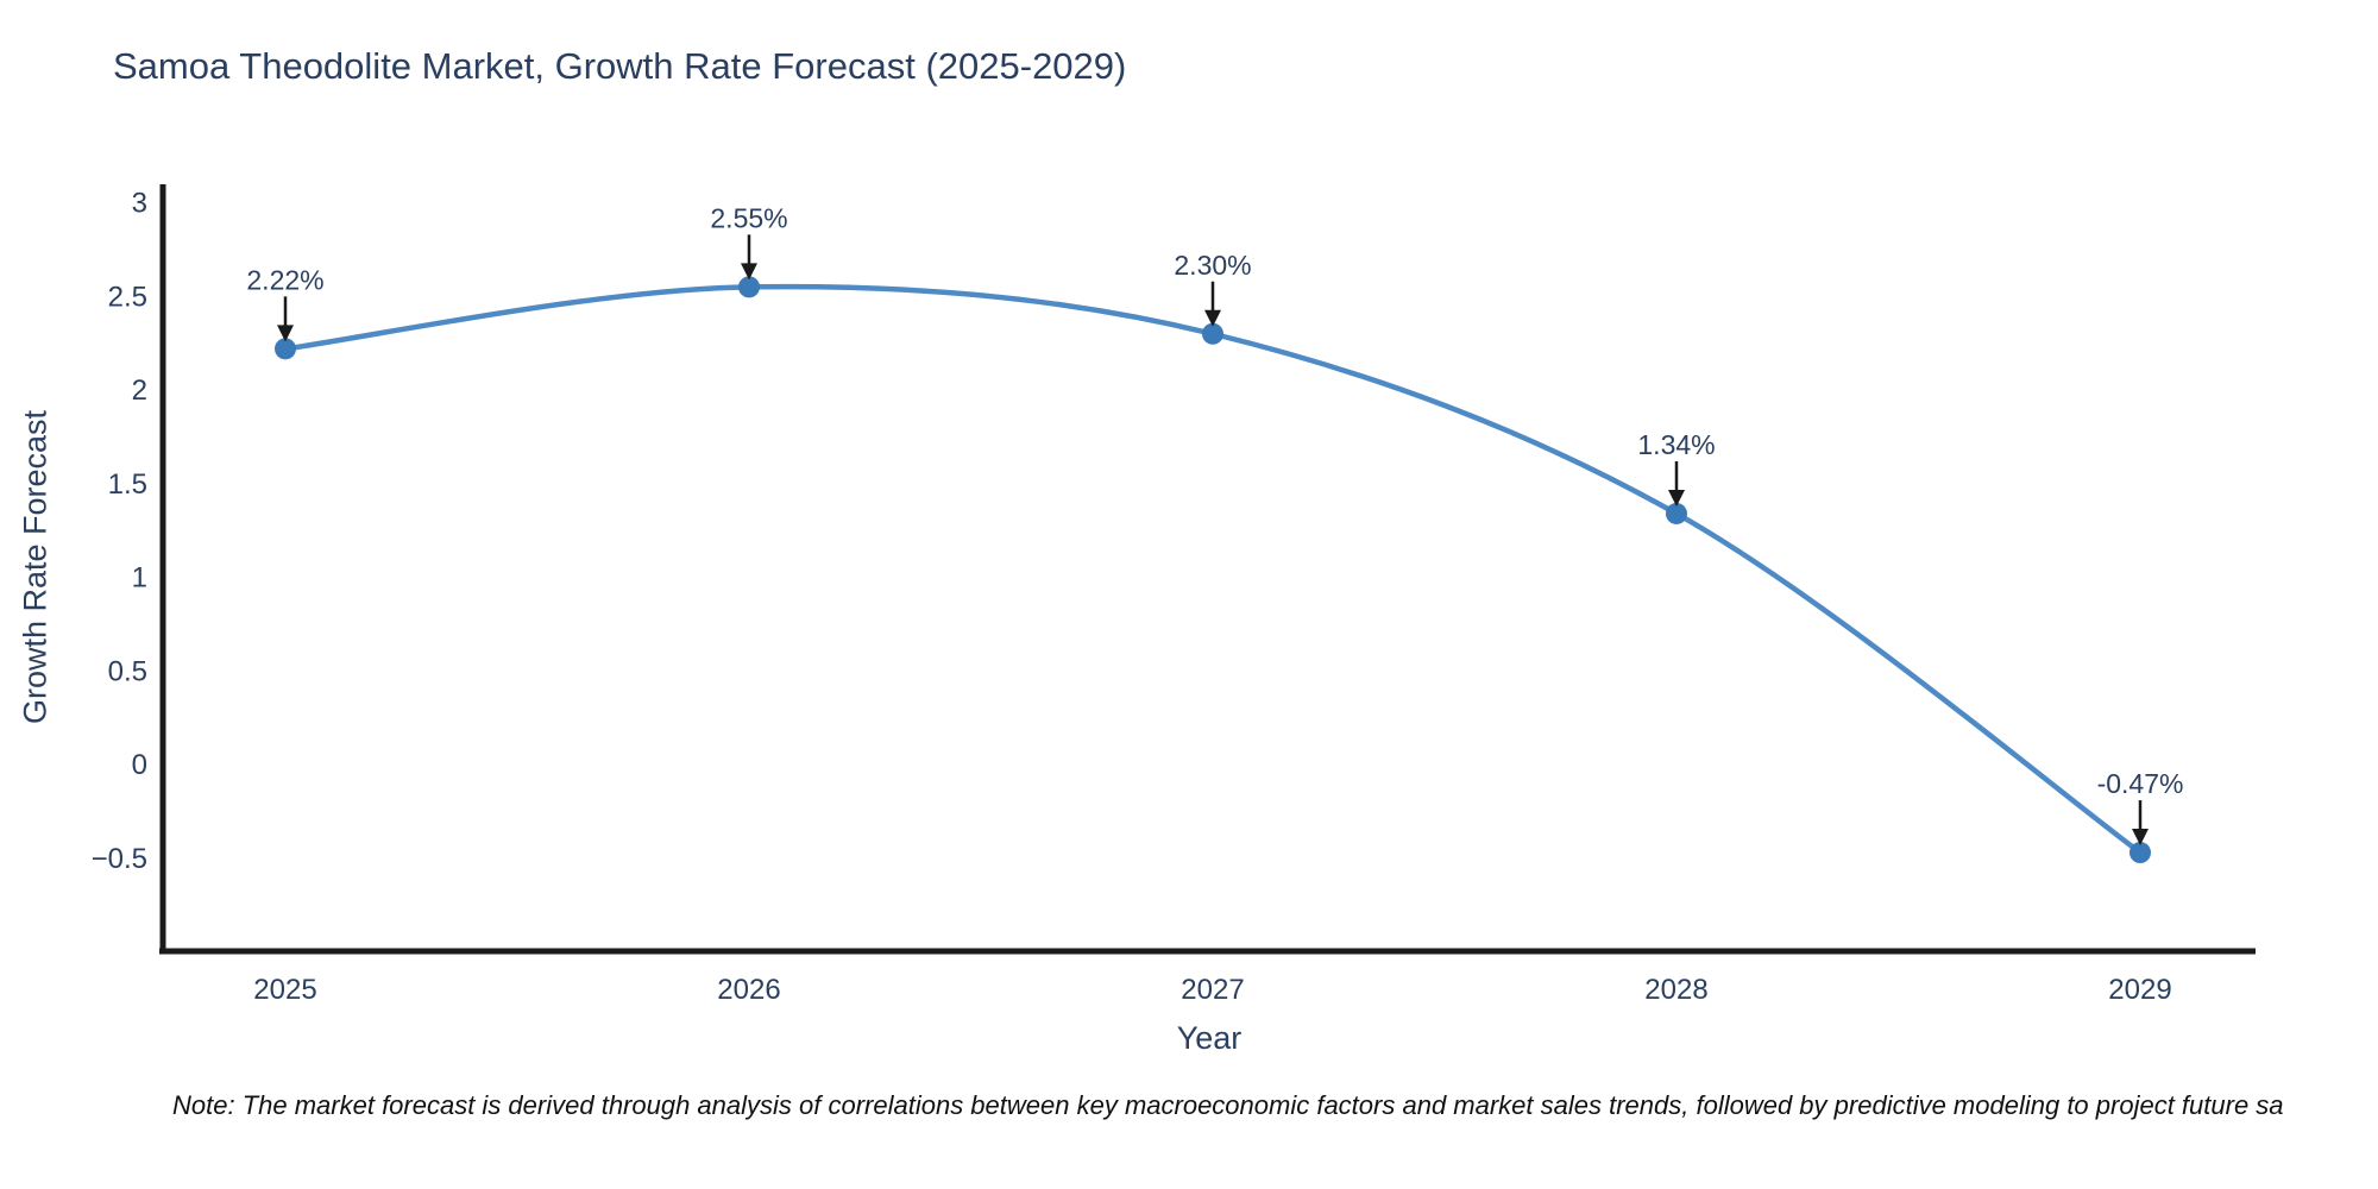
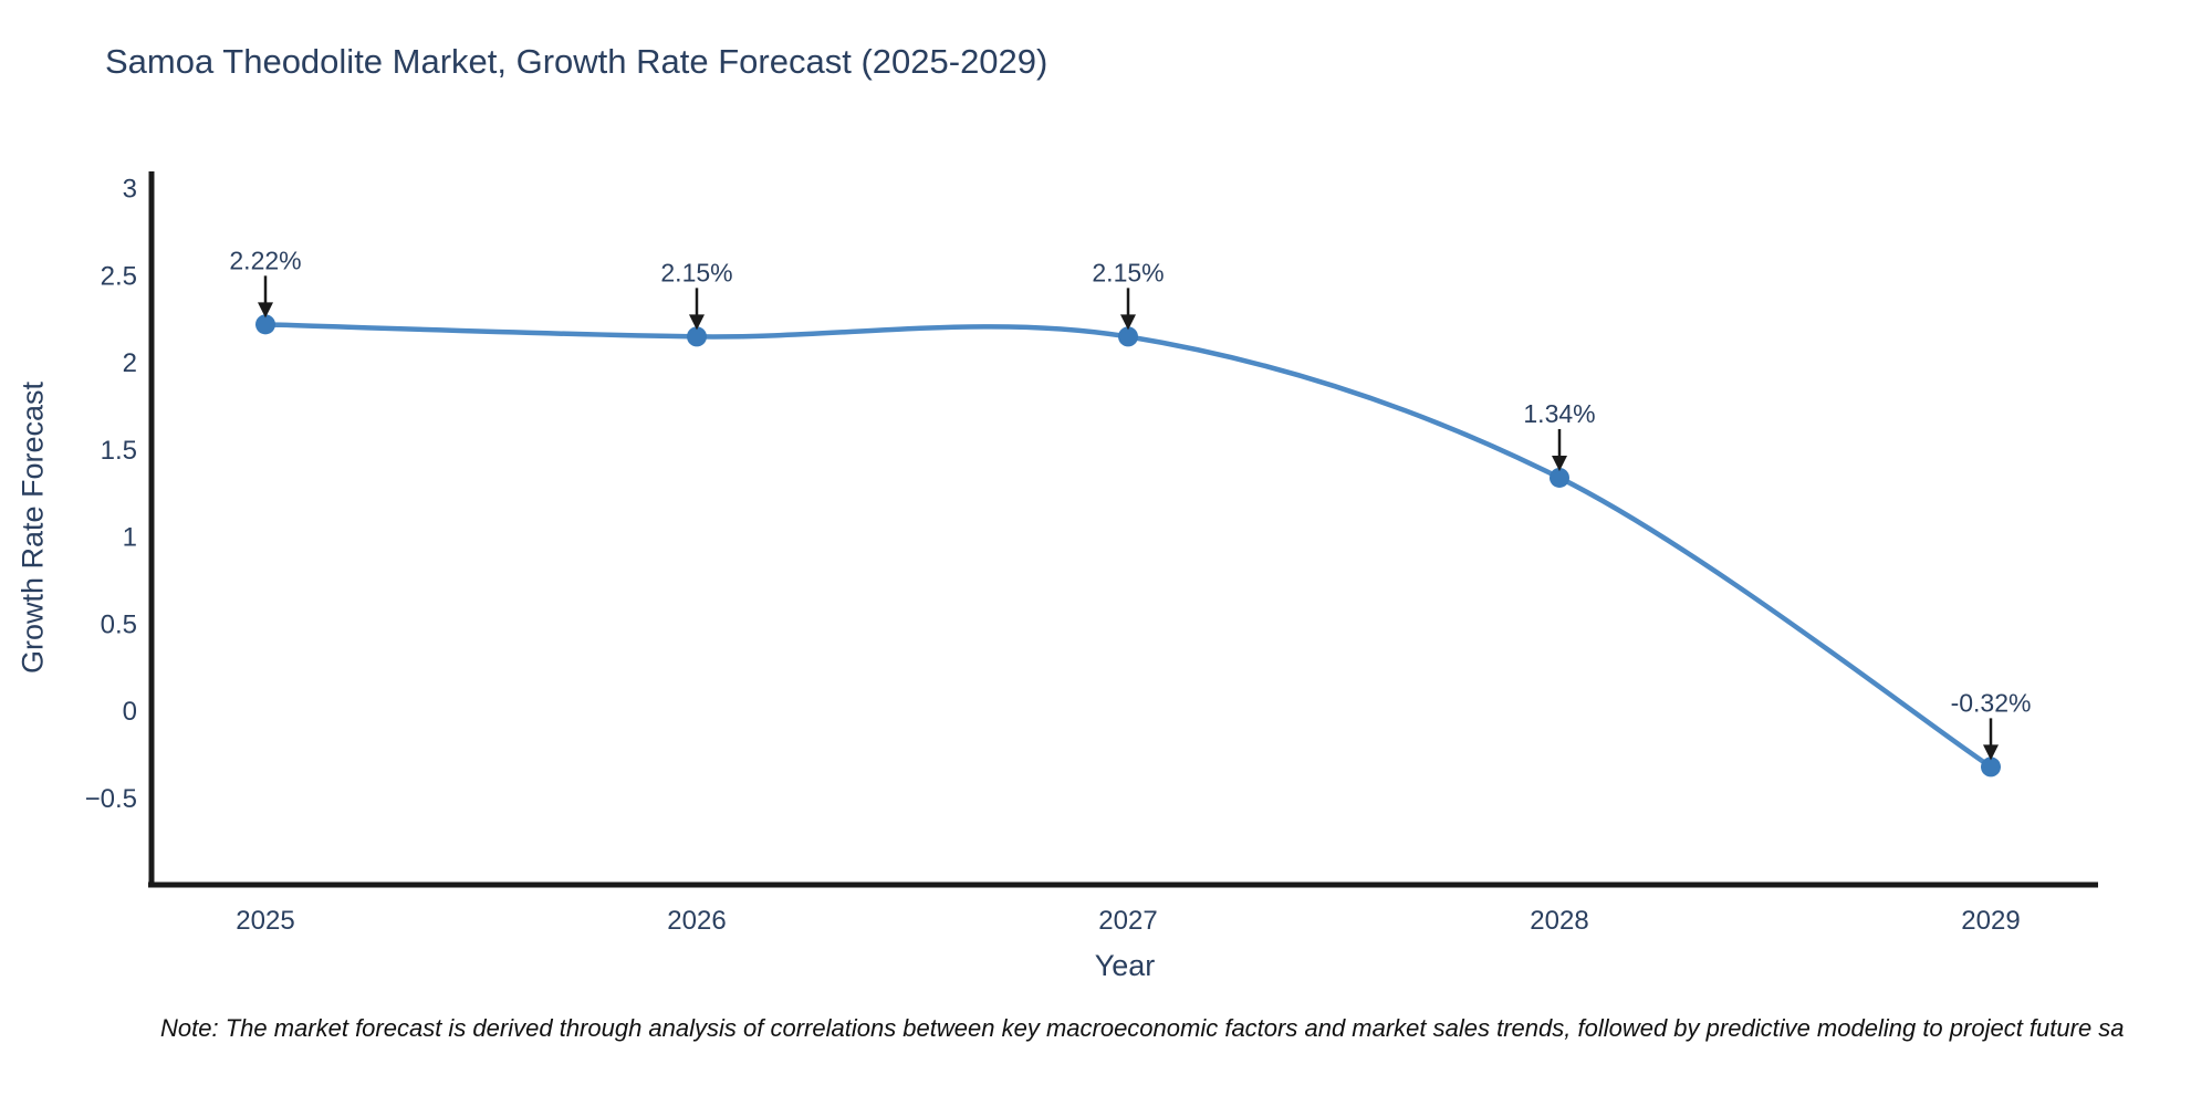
2026: 2.55% -> 2.15%
2027: 2.30% -> 2.15%
2029: -0.47% -> -0.32%
